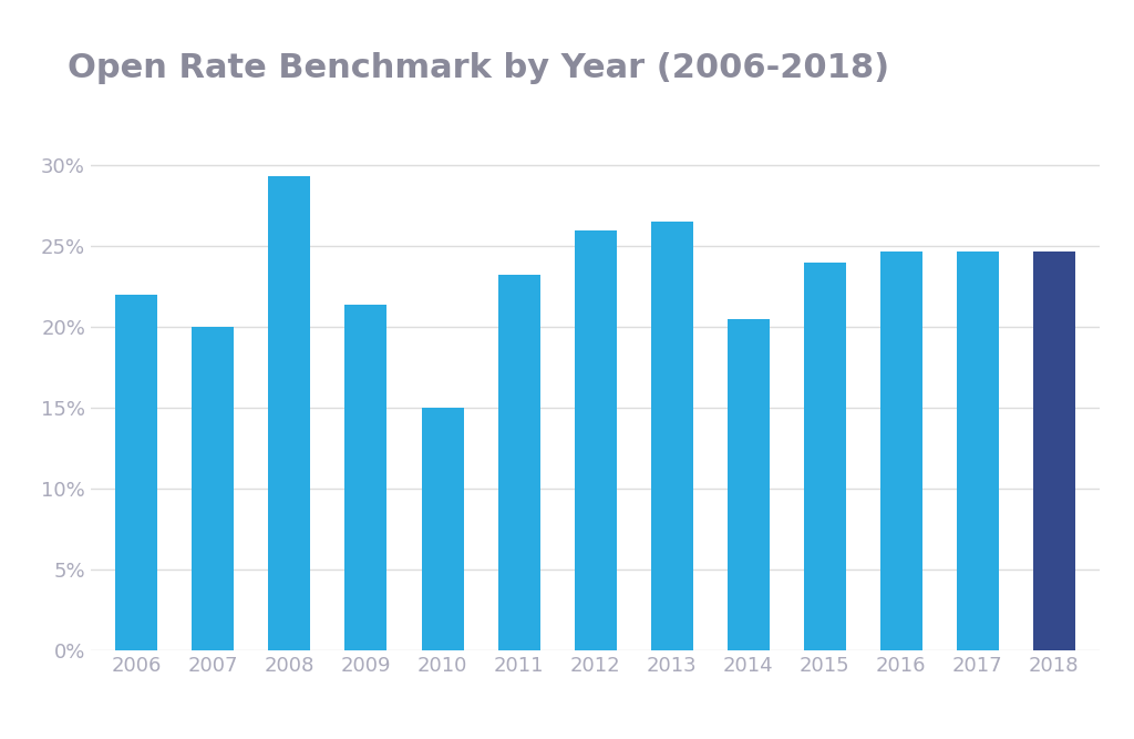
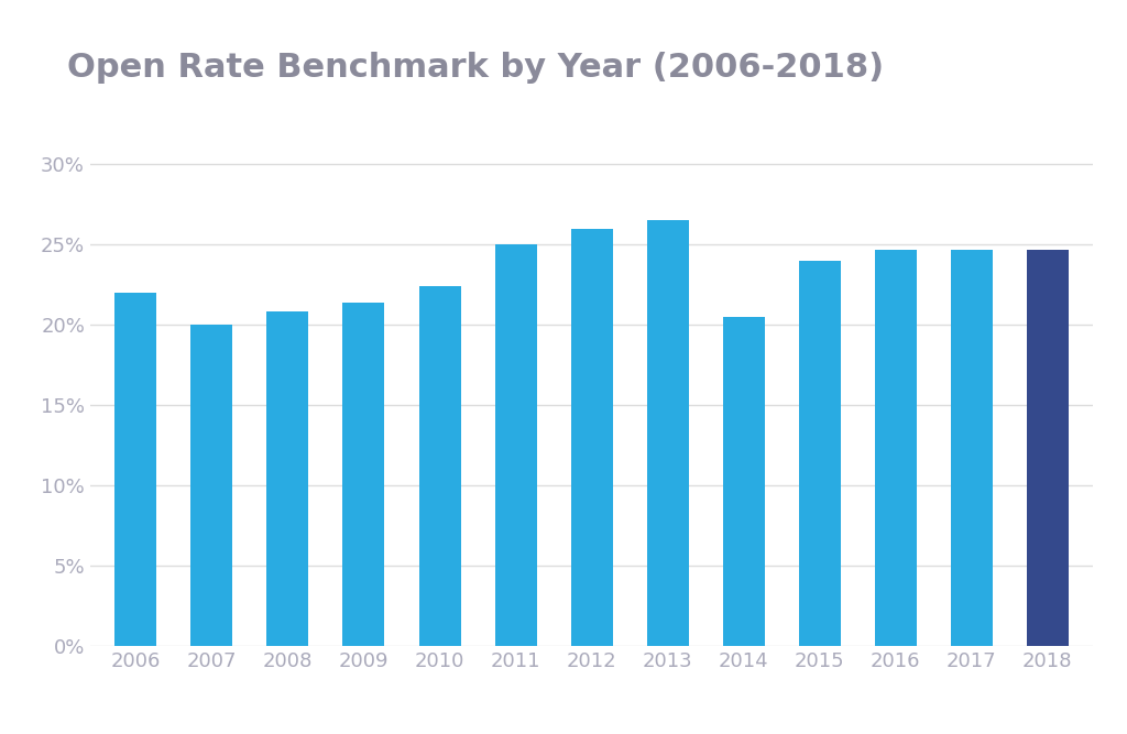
2008: 29.3% -> 20.8%
2010: 15.0% -> 22.4%
2011: 23.2% -> 25.0%
